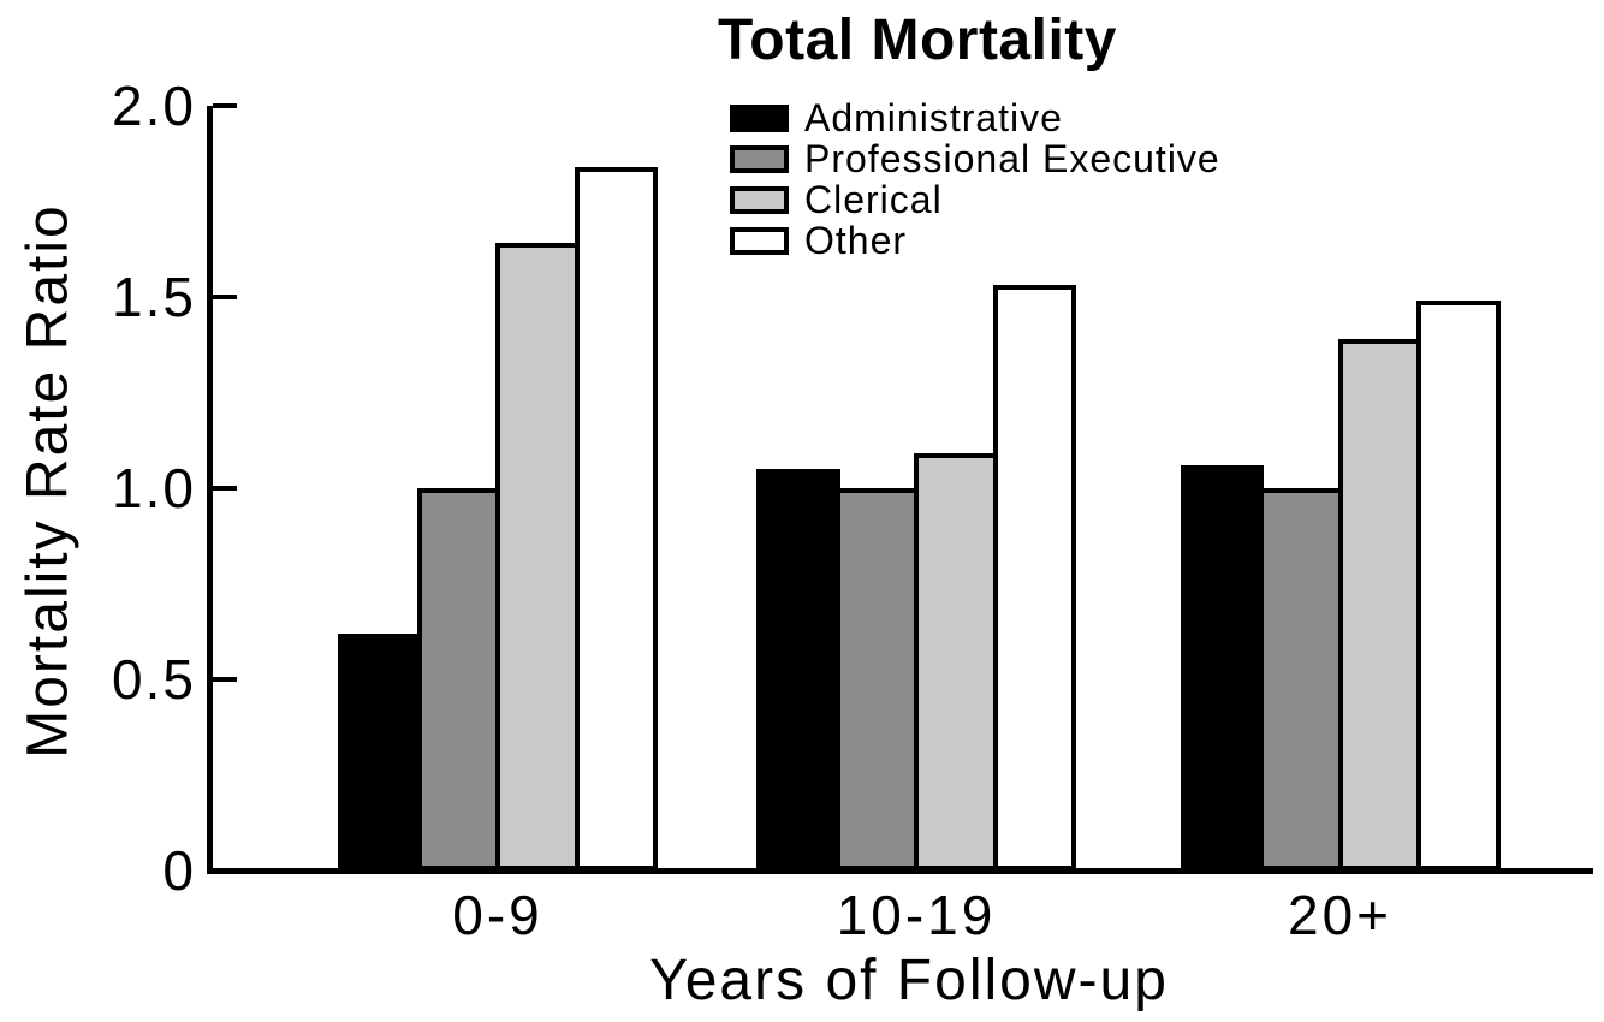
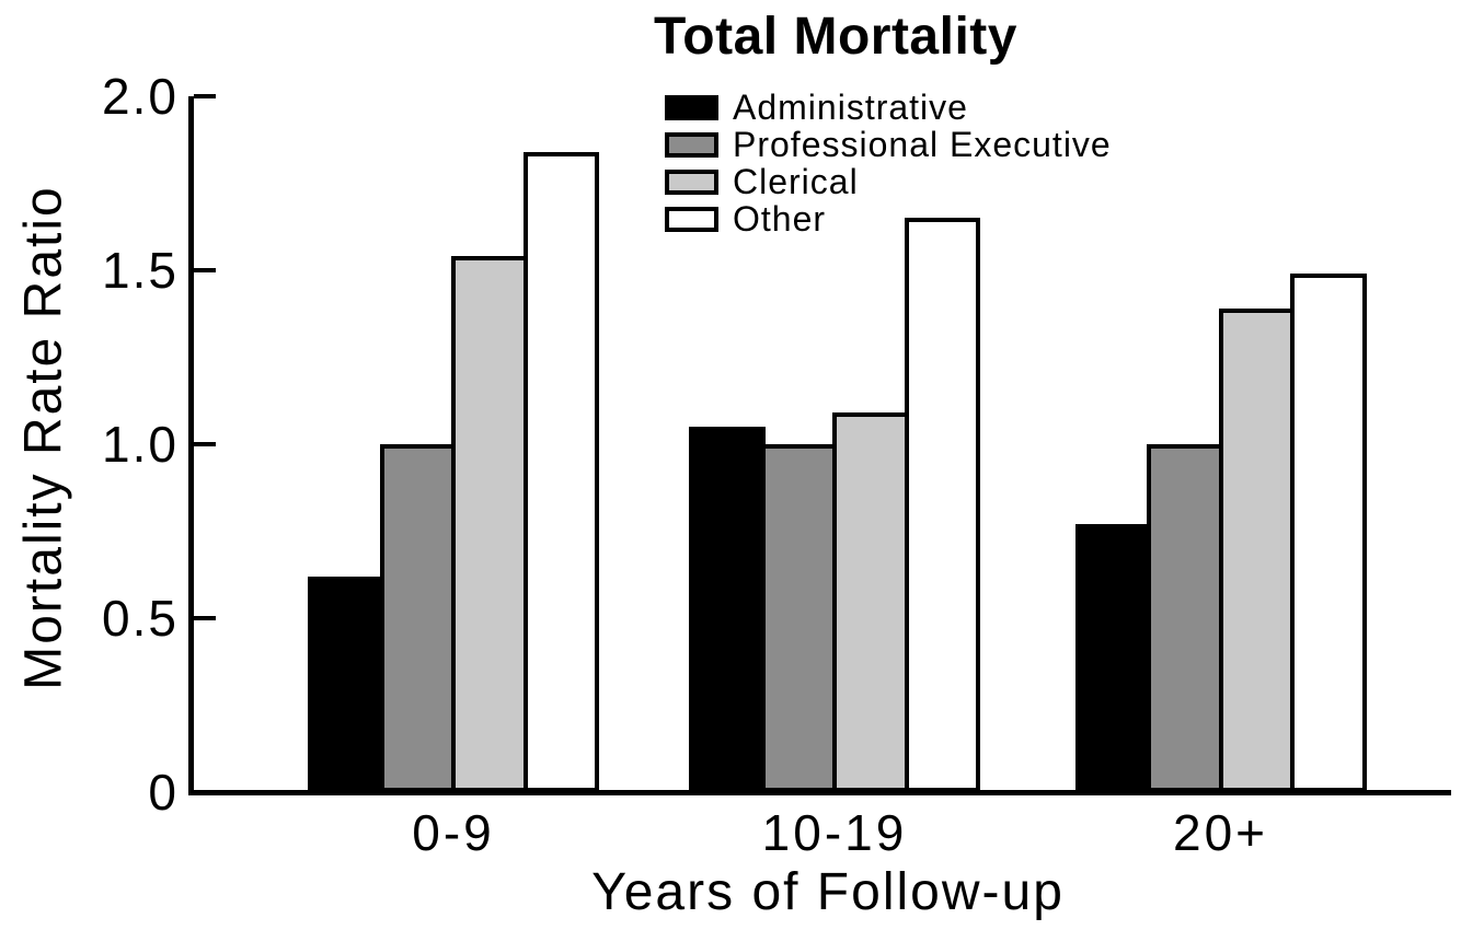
Clerical/0-9: 1.64 -> 1.54
Other/10-19: 1.53 -> 1.65
Administrative/20+: 1.06 -> 0.77
